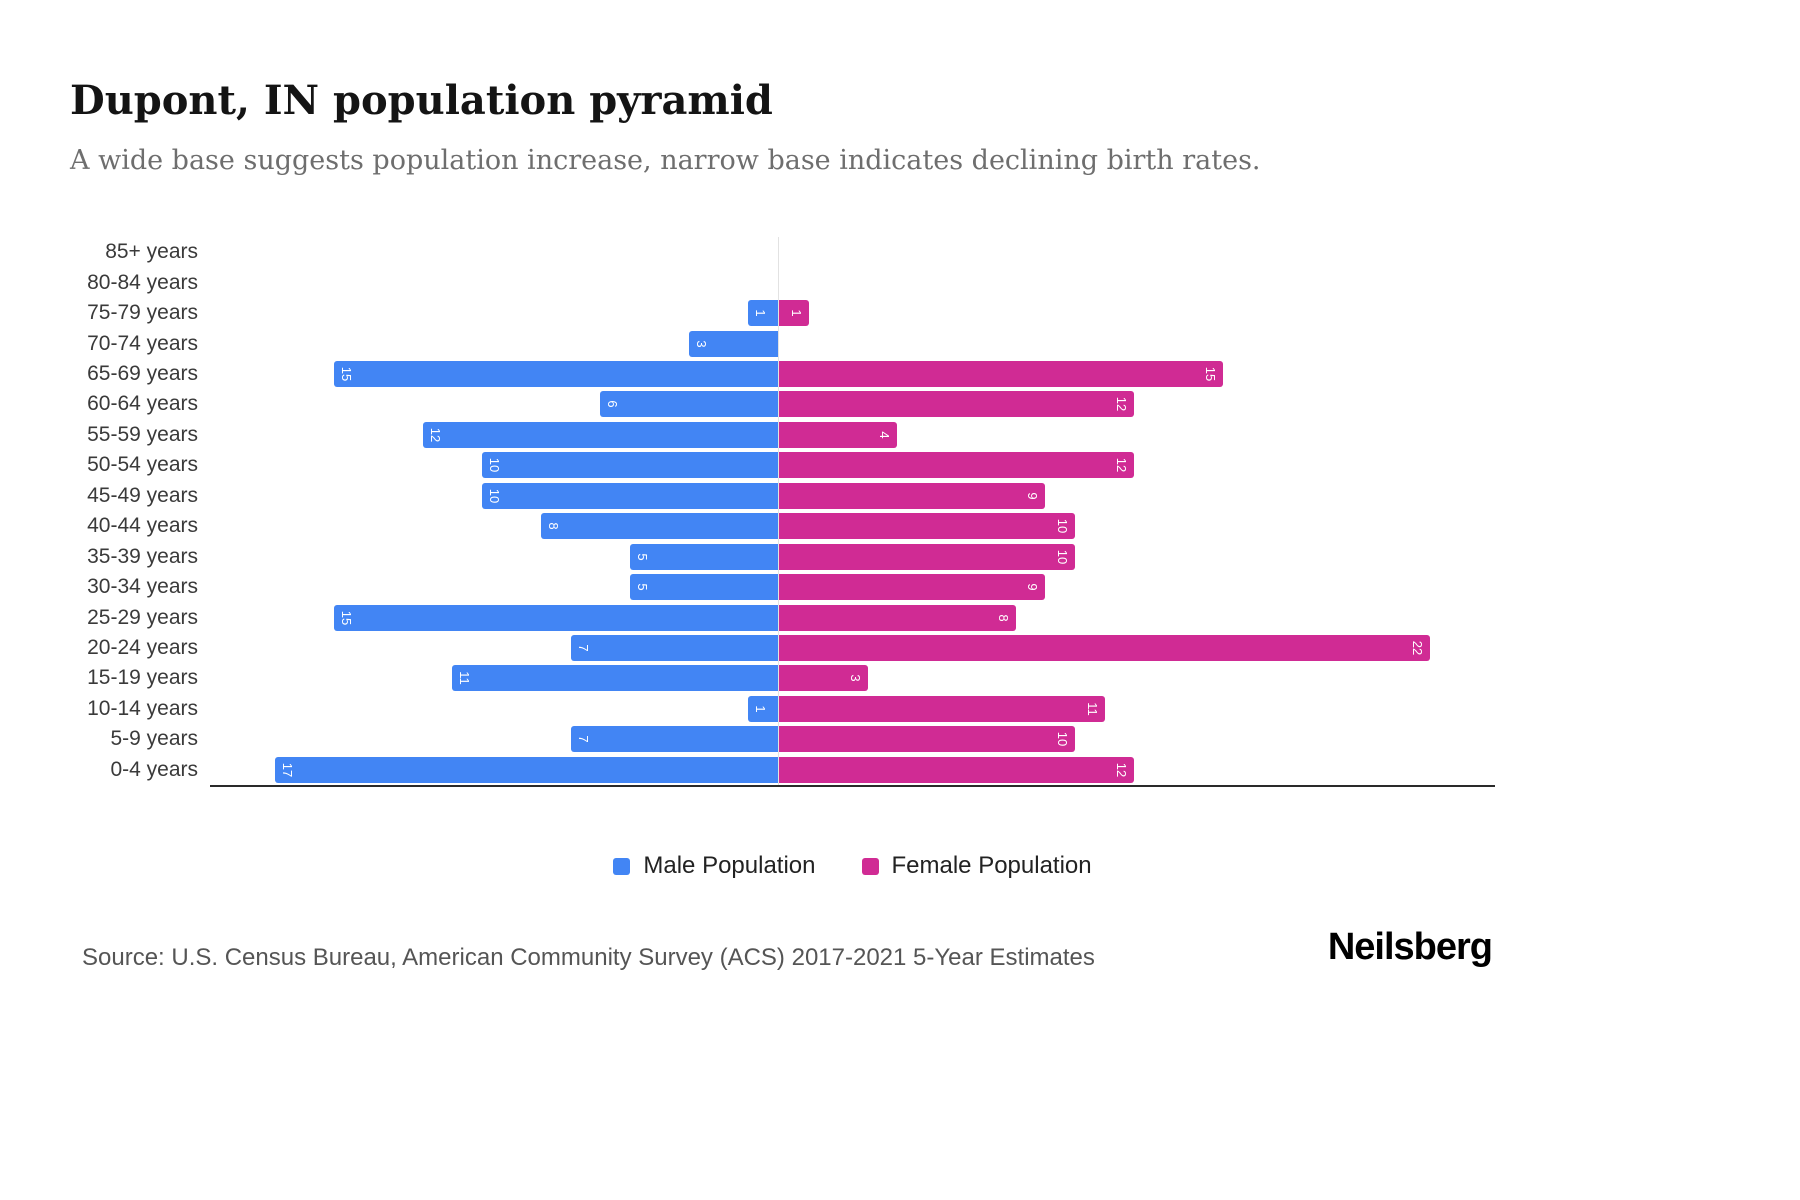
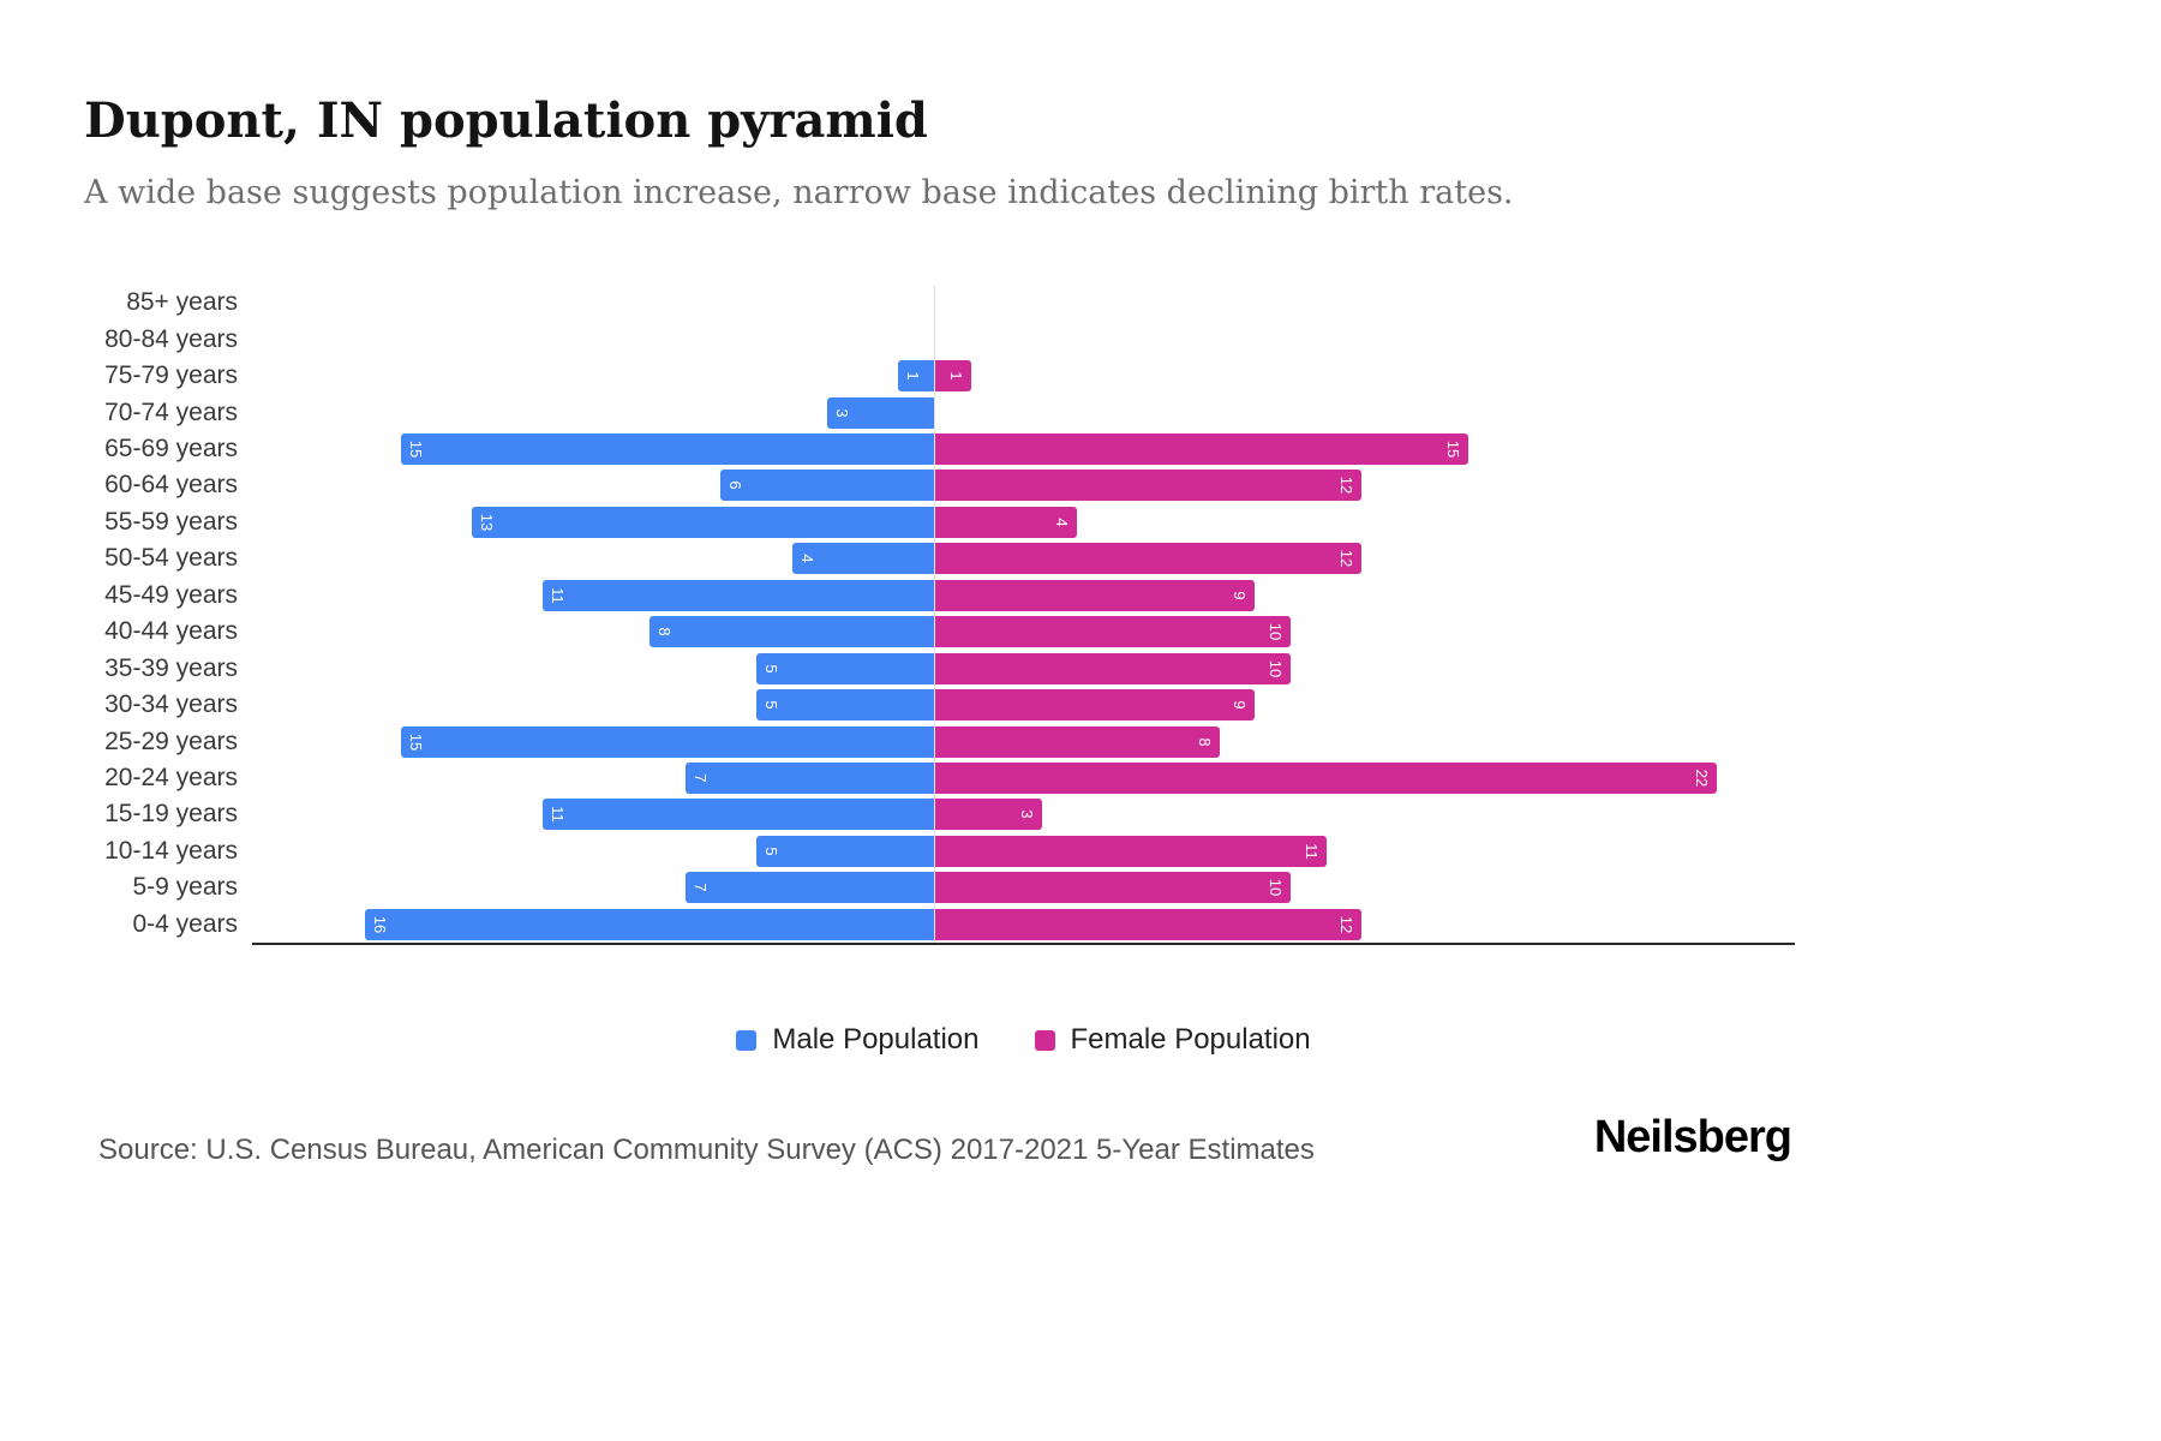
Male Population/55-59 years: 12 -> 13
Male Population/50-54 years: 10 -> 4
Male Population/45-49 years: 10 -> 11
Male Population/10-14 years: 1 -> 5
Male Population/0-4 years: 17 -> 16
